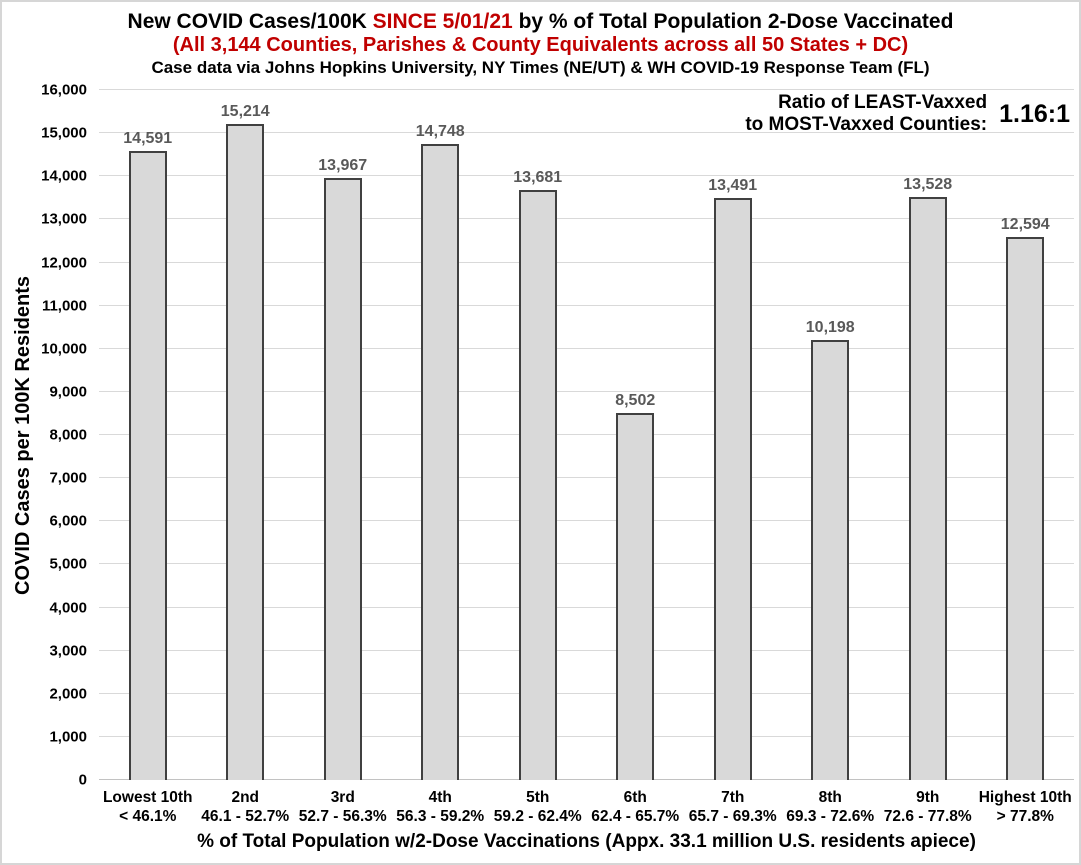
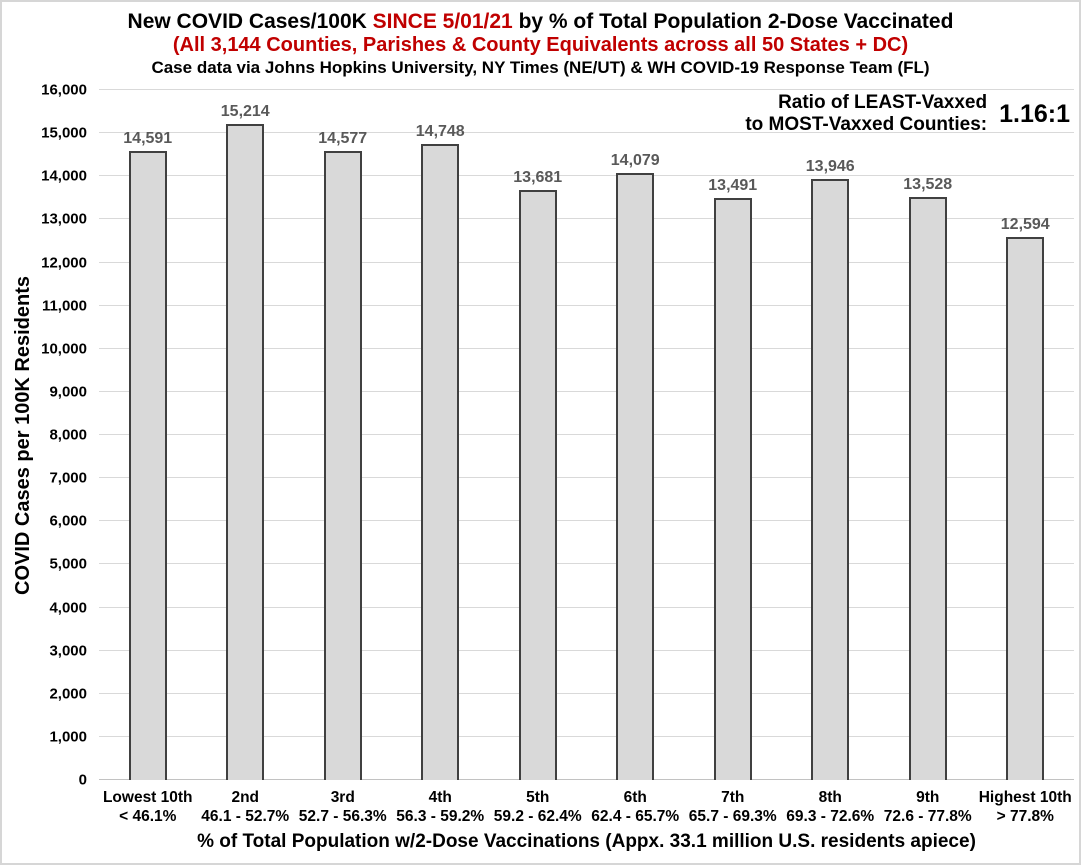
3rd: 13,967 -> 14,577
6th: 8,502 -> 14,079
8th: 10,198 -> 13,946
